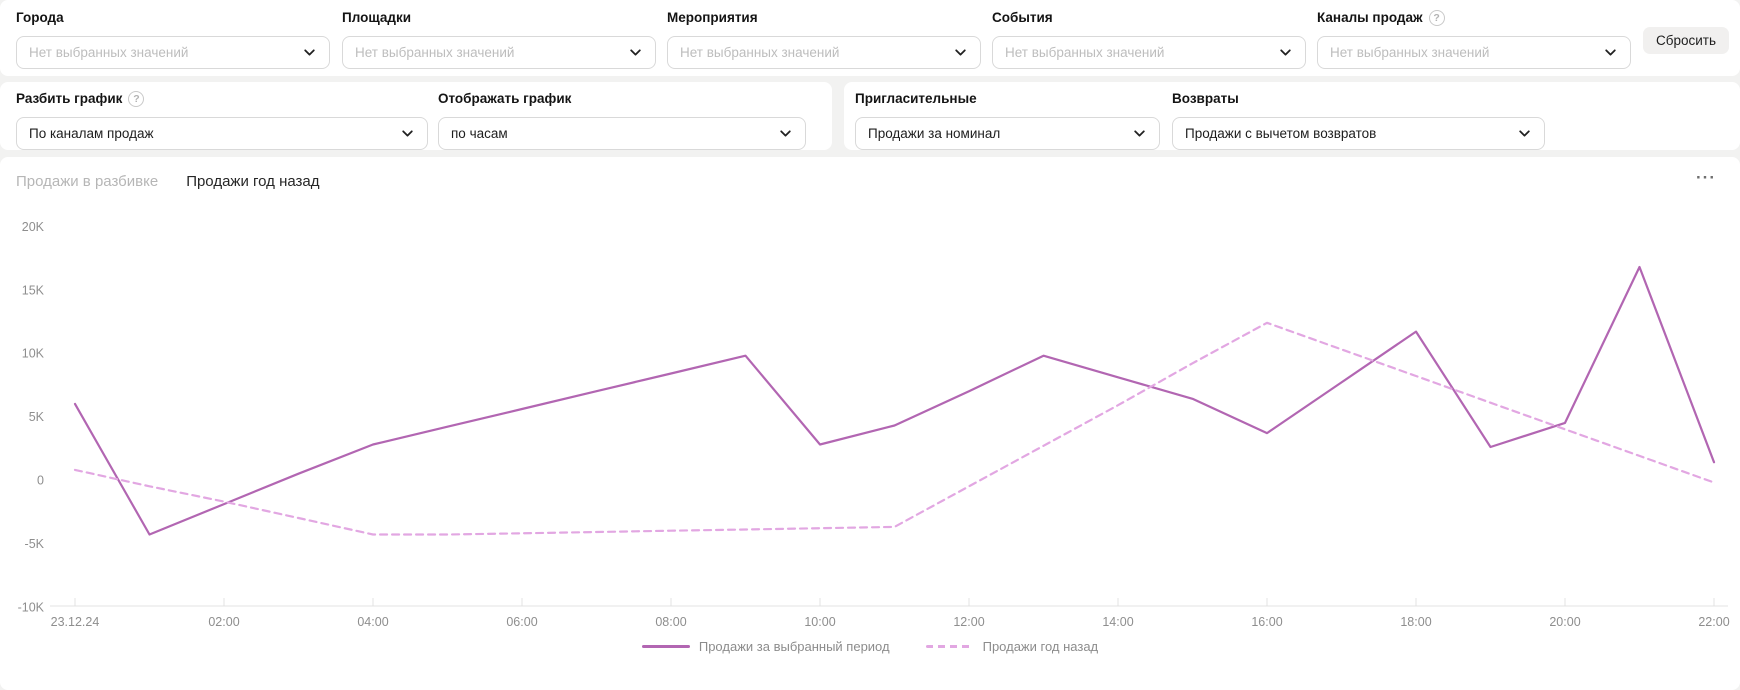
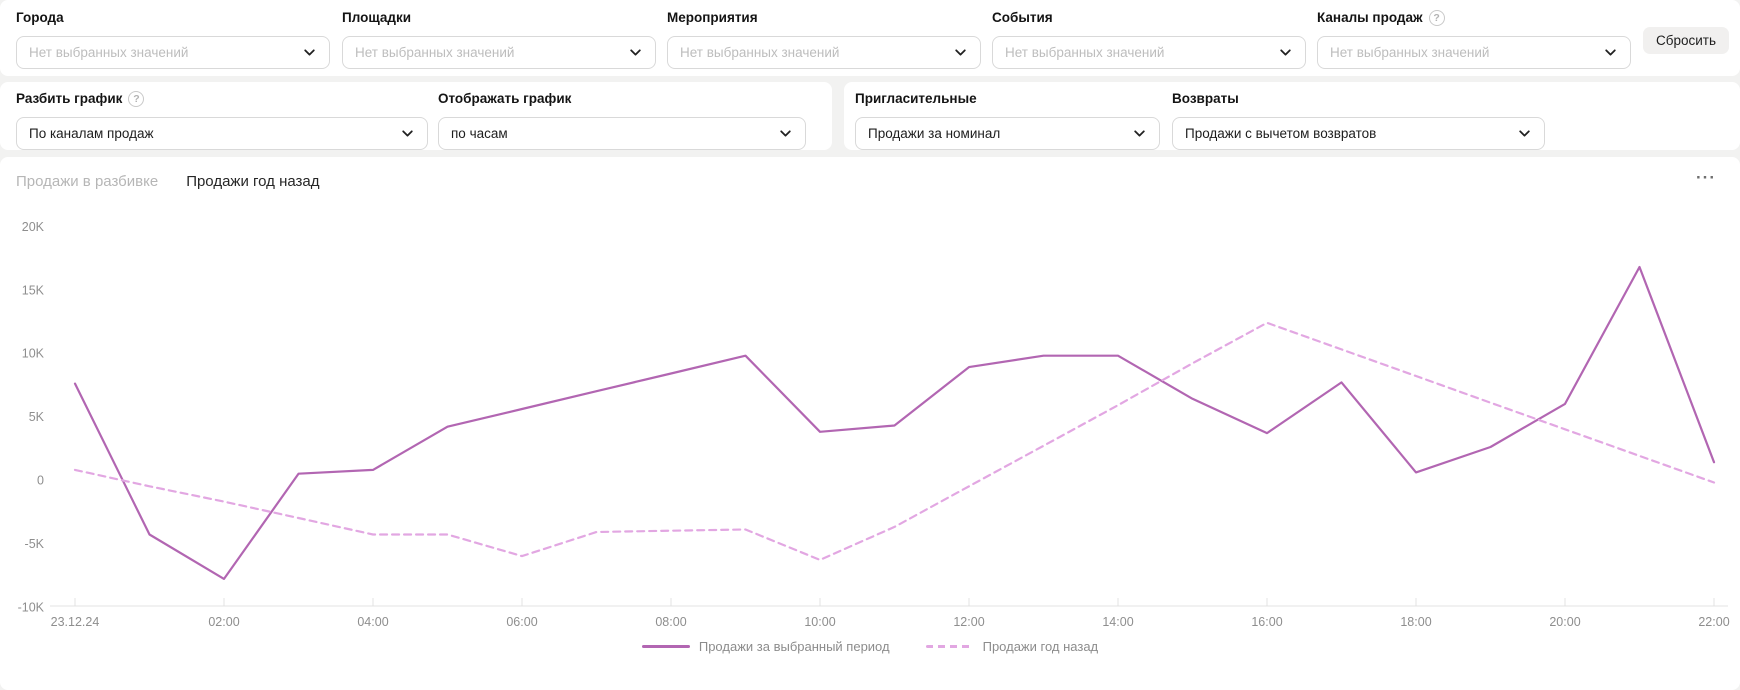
Продажи за выбранный период/23.12.24: 6.0K -> 7.6K
Продажи за выбранный период/02:00: -1.9K -> -7.8K
Продажи за выбранный период/04:00: 2.8K -> 0.8K
Продажи год назад/06:00: -4.2K -> -6.0K
Продажи за выбранный период/10:00: 2.8K -> 3.8K
Продажи год назад/10:00: -3.8K -> -6.3K
Продажи за выбранный период/12:00: 7.0K -> 8.9K
Продажи за выбранный период/14:00: 8.1K -> 9.8K
Продажи за выбранный период/18:00: 11.7K -> 0.6K
Продажи за выбранный период/20:00: 4.5K -> 6.0K
